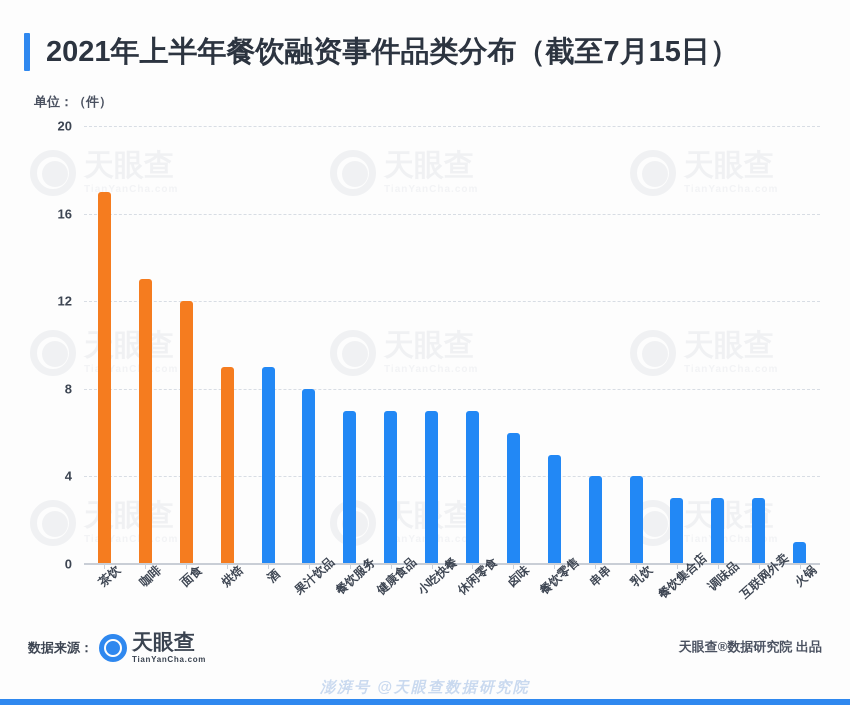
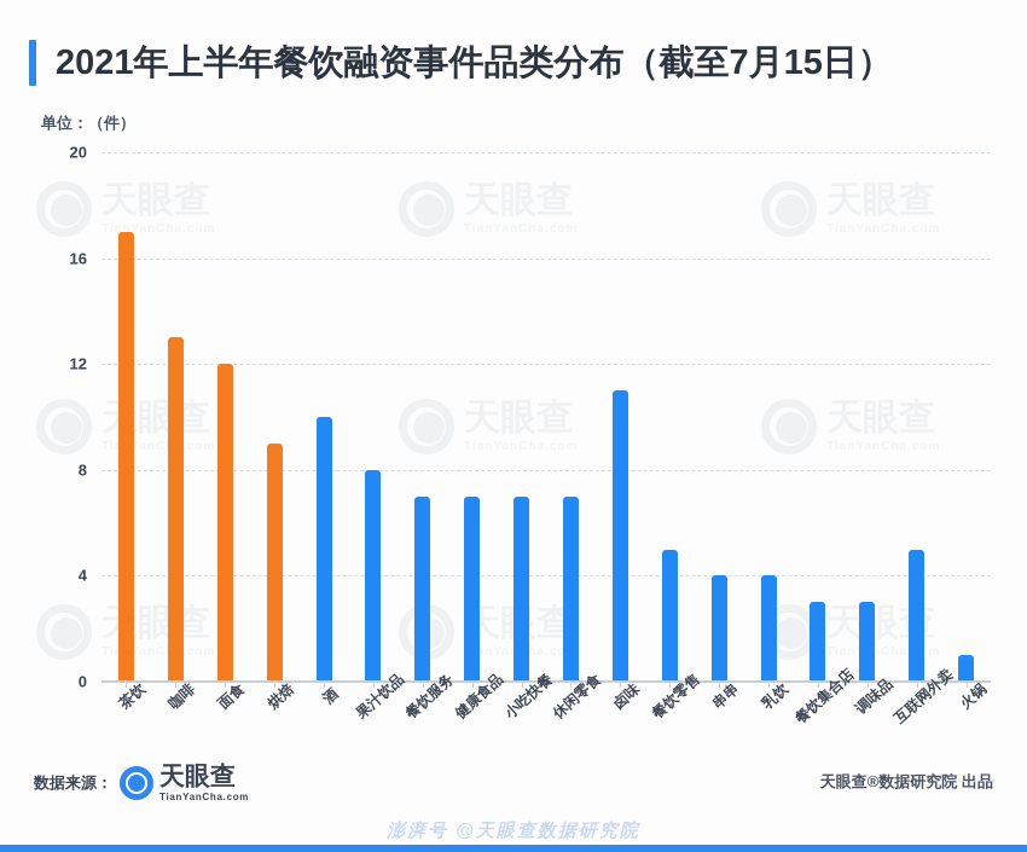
酒: 9 -> 10
卤味: 6 -> 11
互联网外卖: 3 -> 5
